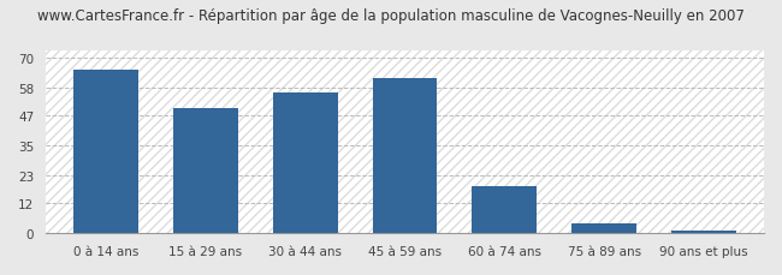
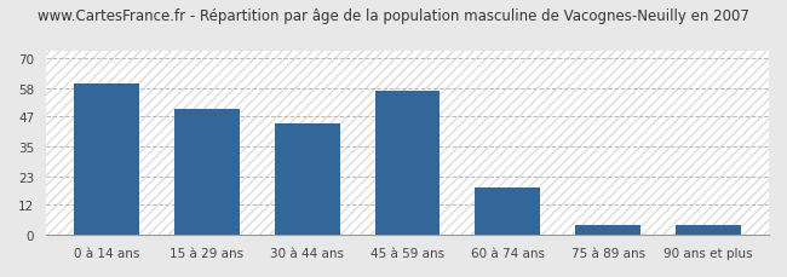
0 à 14 ans: 65 -> 60
30 à 44 ans: 56 -> 44
45 à 59 ans: 62 -> 57
90 ans et plus: 1 -> 4
